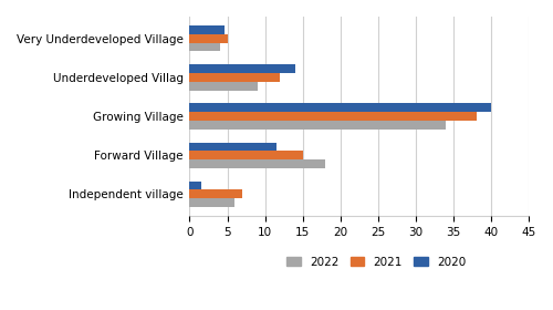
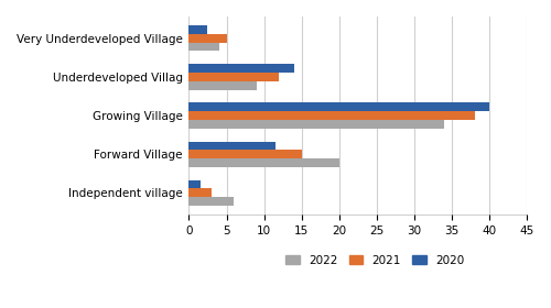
2020/Very Underdeveloped Village: 4.6 -> 2.5
2022/Forward Village: 18 -> 20
2021/Independent village: 7 -> 3
